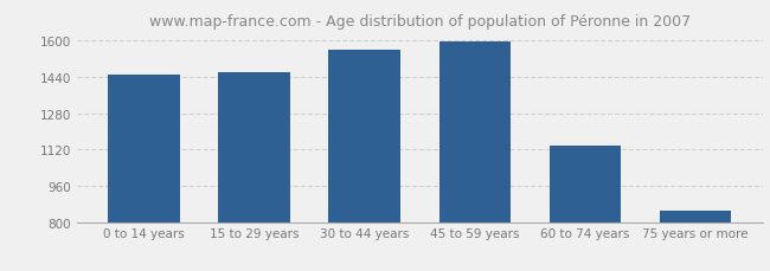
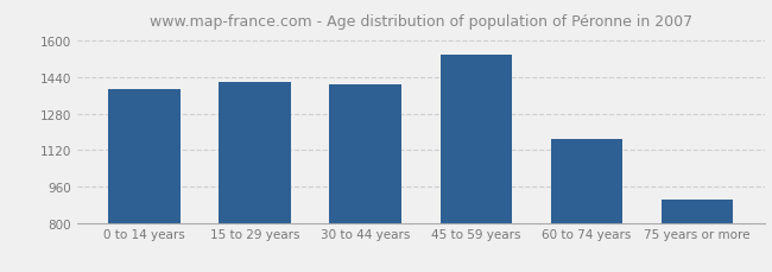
0 to 14 years: 1450 -> 1390
15 to 29 years: 1460 -> 1420
30 to 44 years: 1560 -> 1410
45 to 59 years: 1600 -> 1540
60 to 74 years: 1140 -> 1170
75 years or more: 850 -> 900
